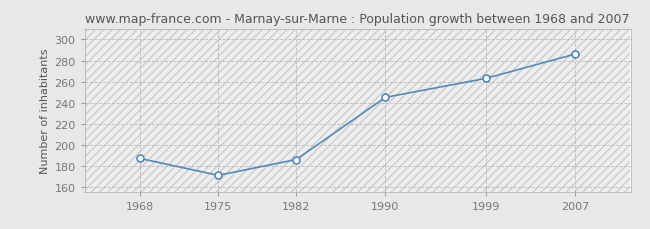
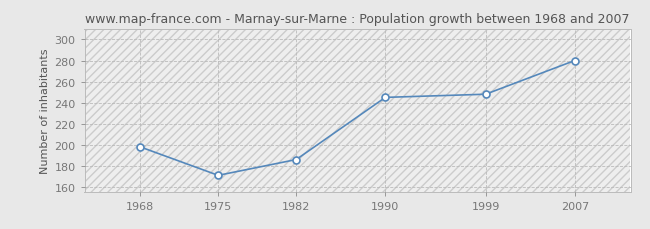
1968: 187 -> 198
1999: 263 -> 248
2007: 286 -> 280
